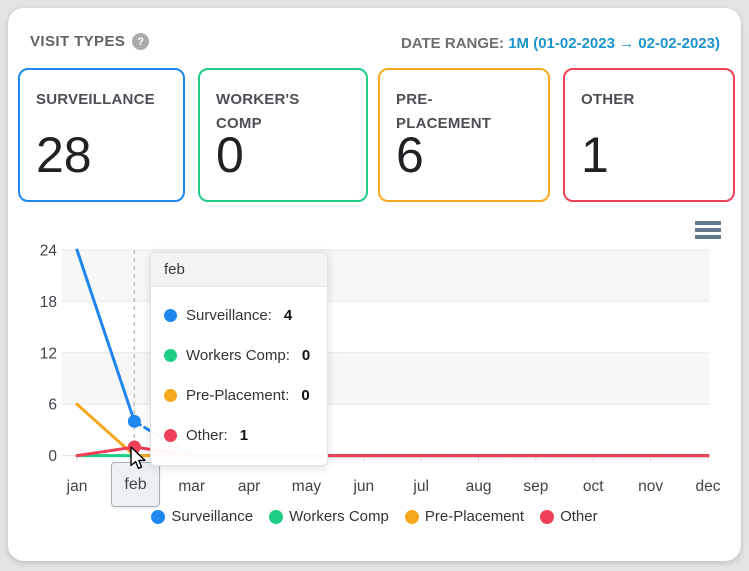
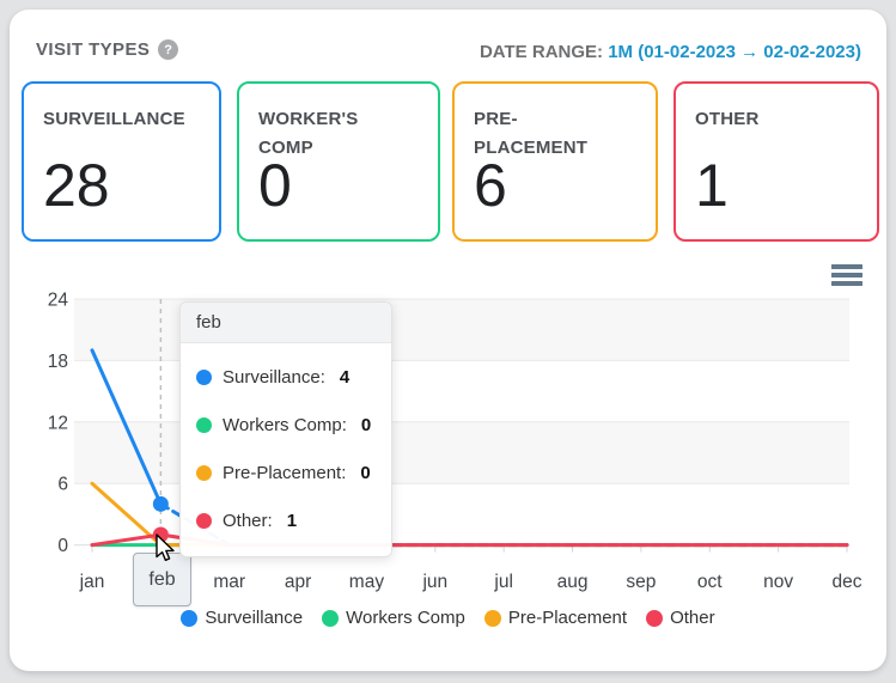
Surveillance/jan: 24 -> 19
